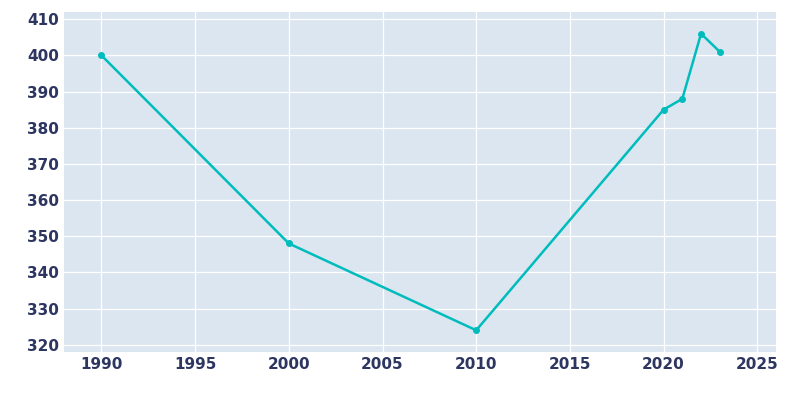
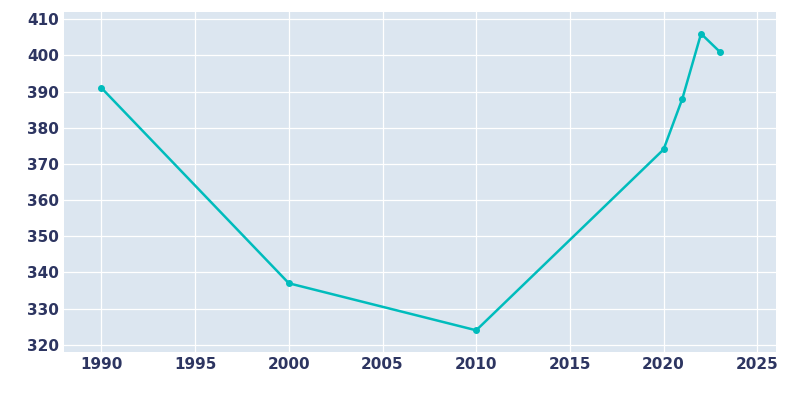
1990: 400 -> 391
2000: 348 -> 337
2020: 385 -> 374
